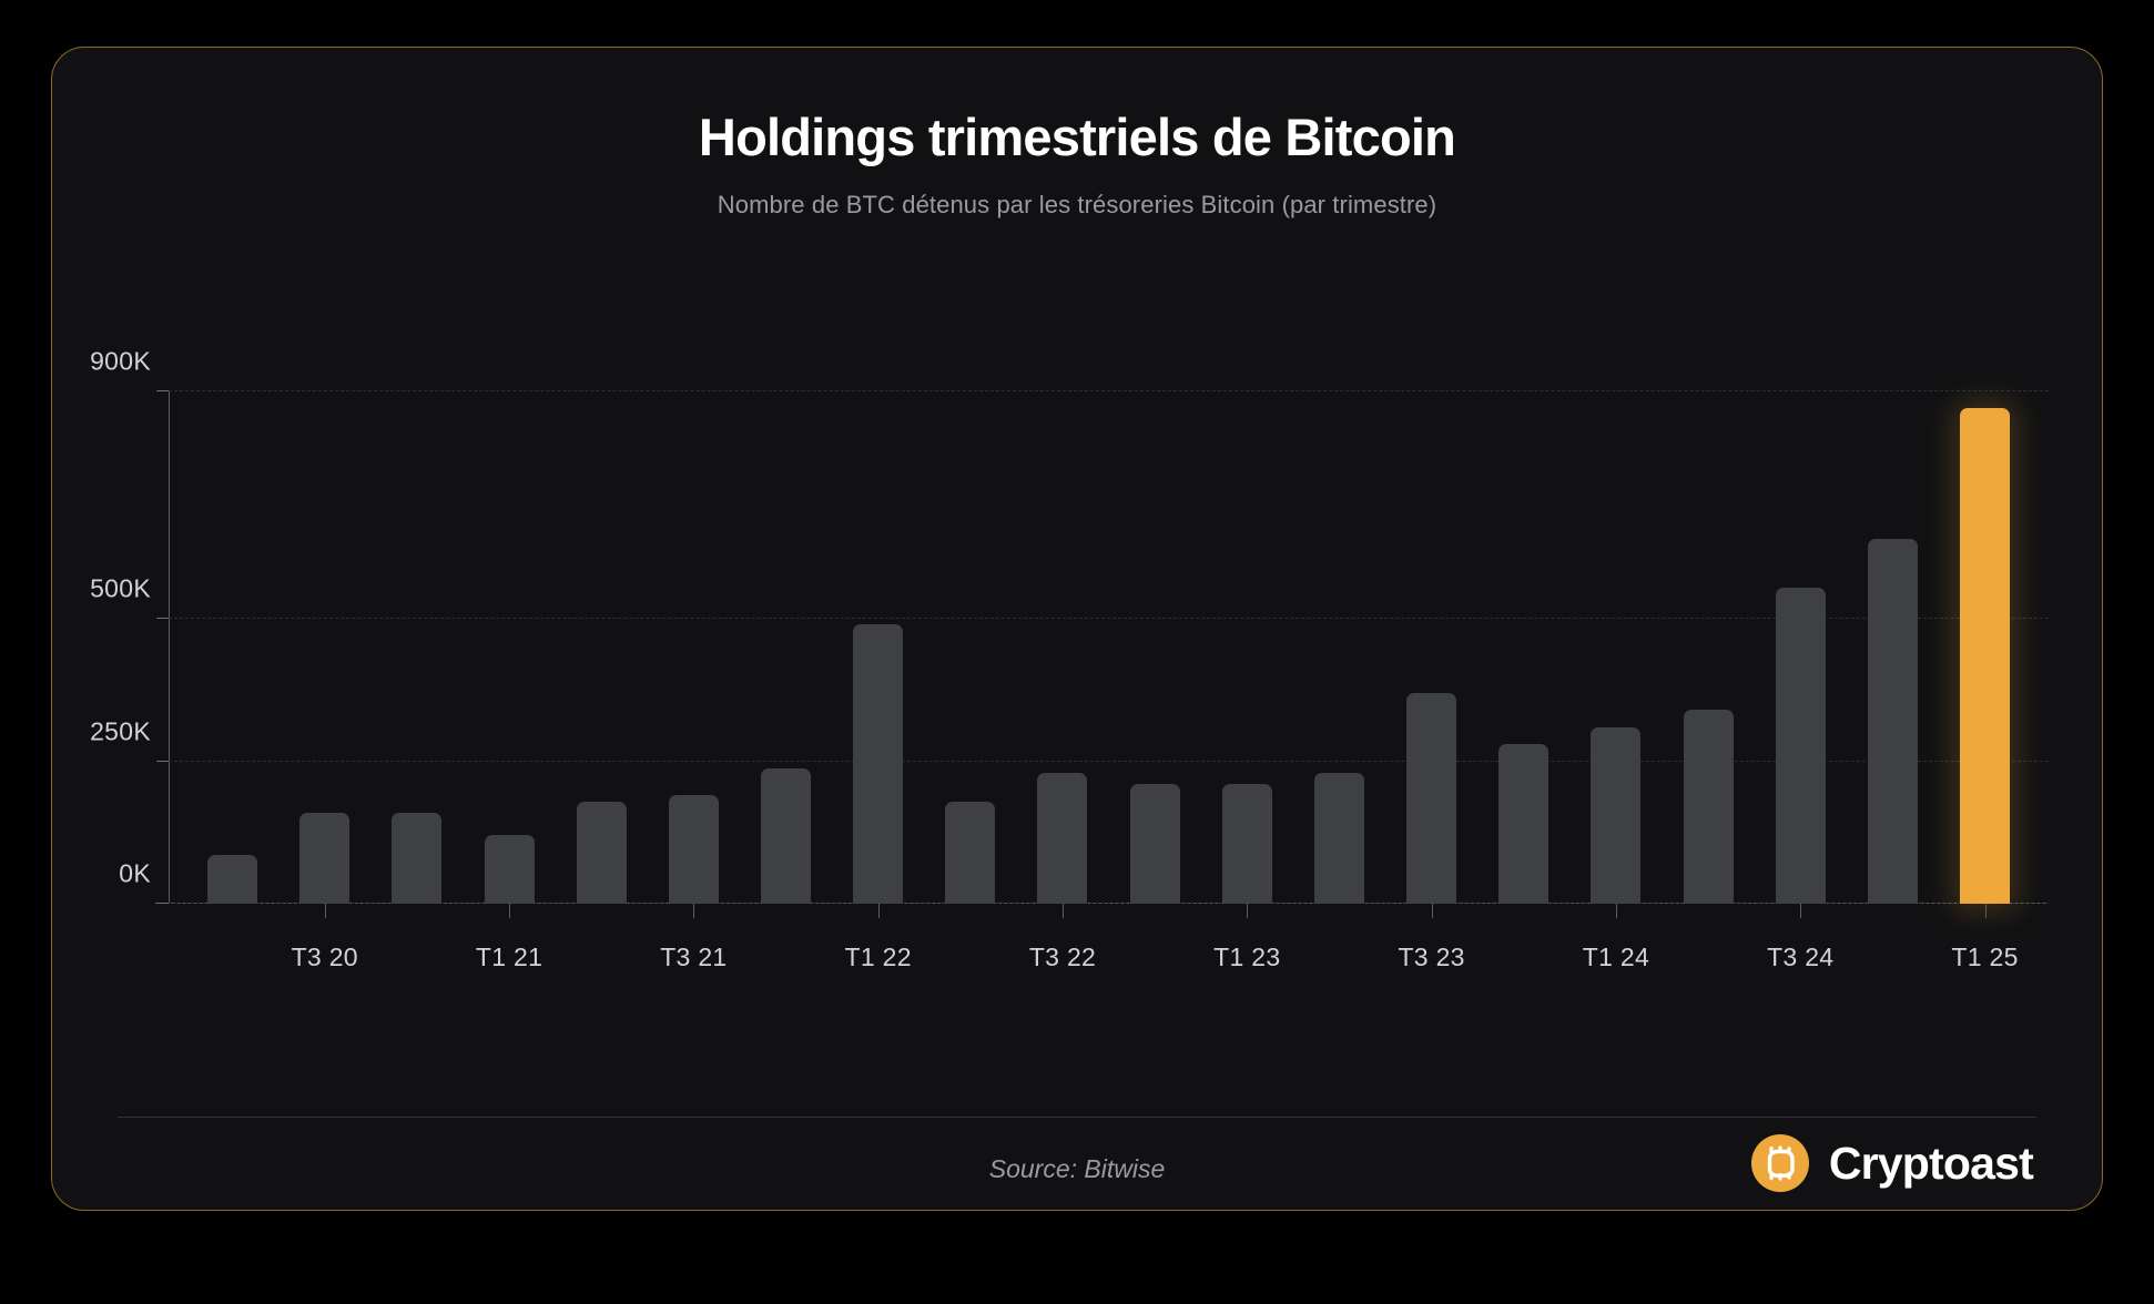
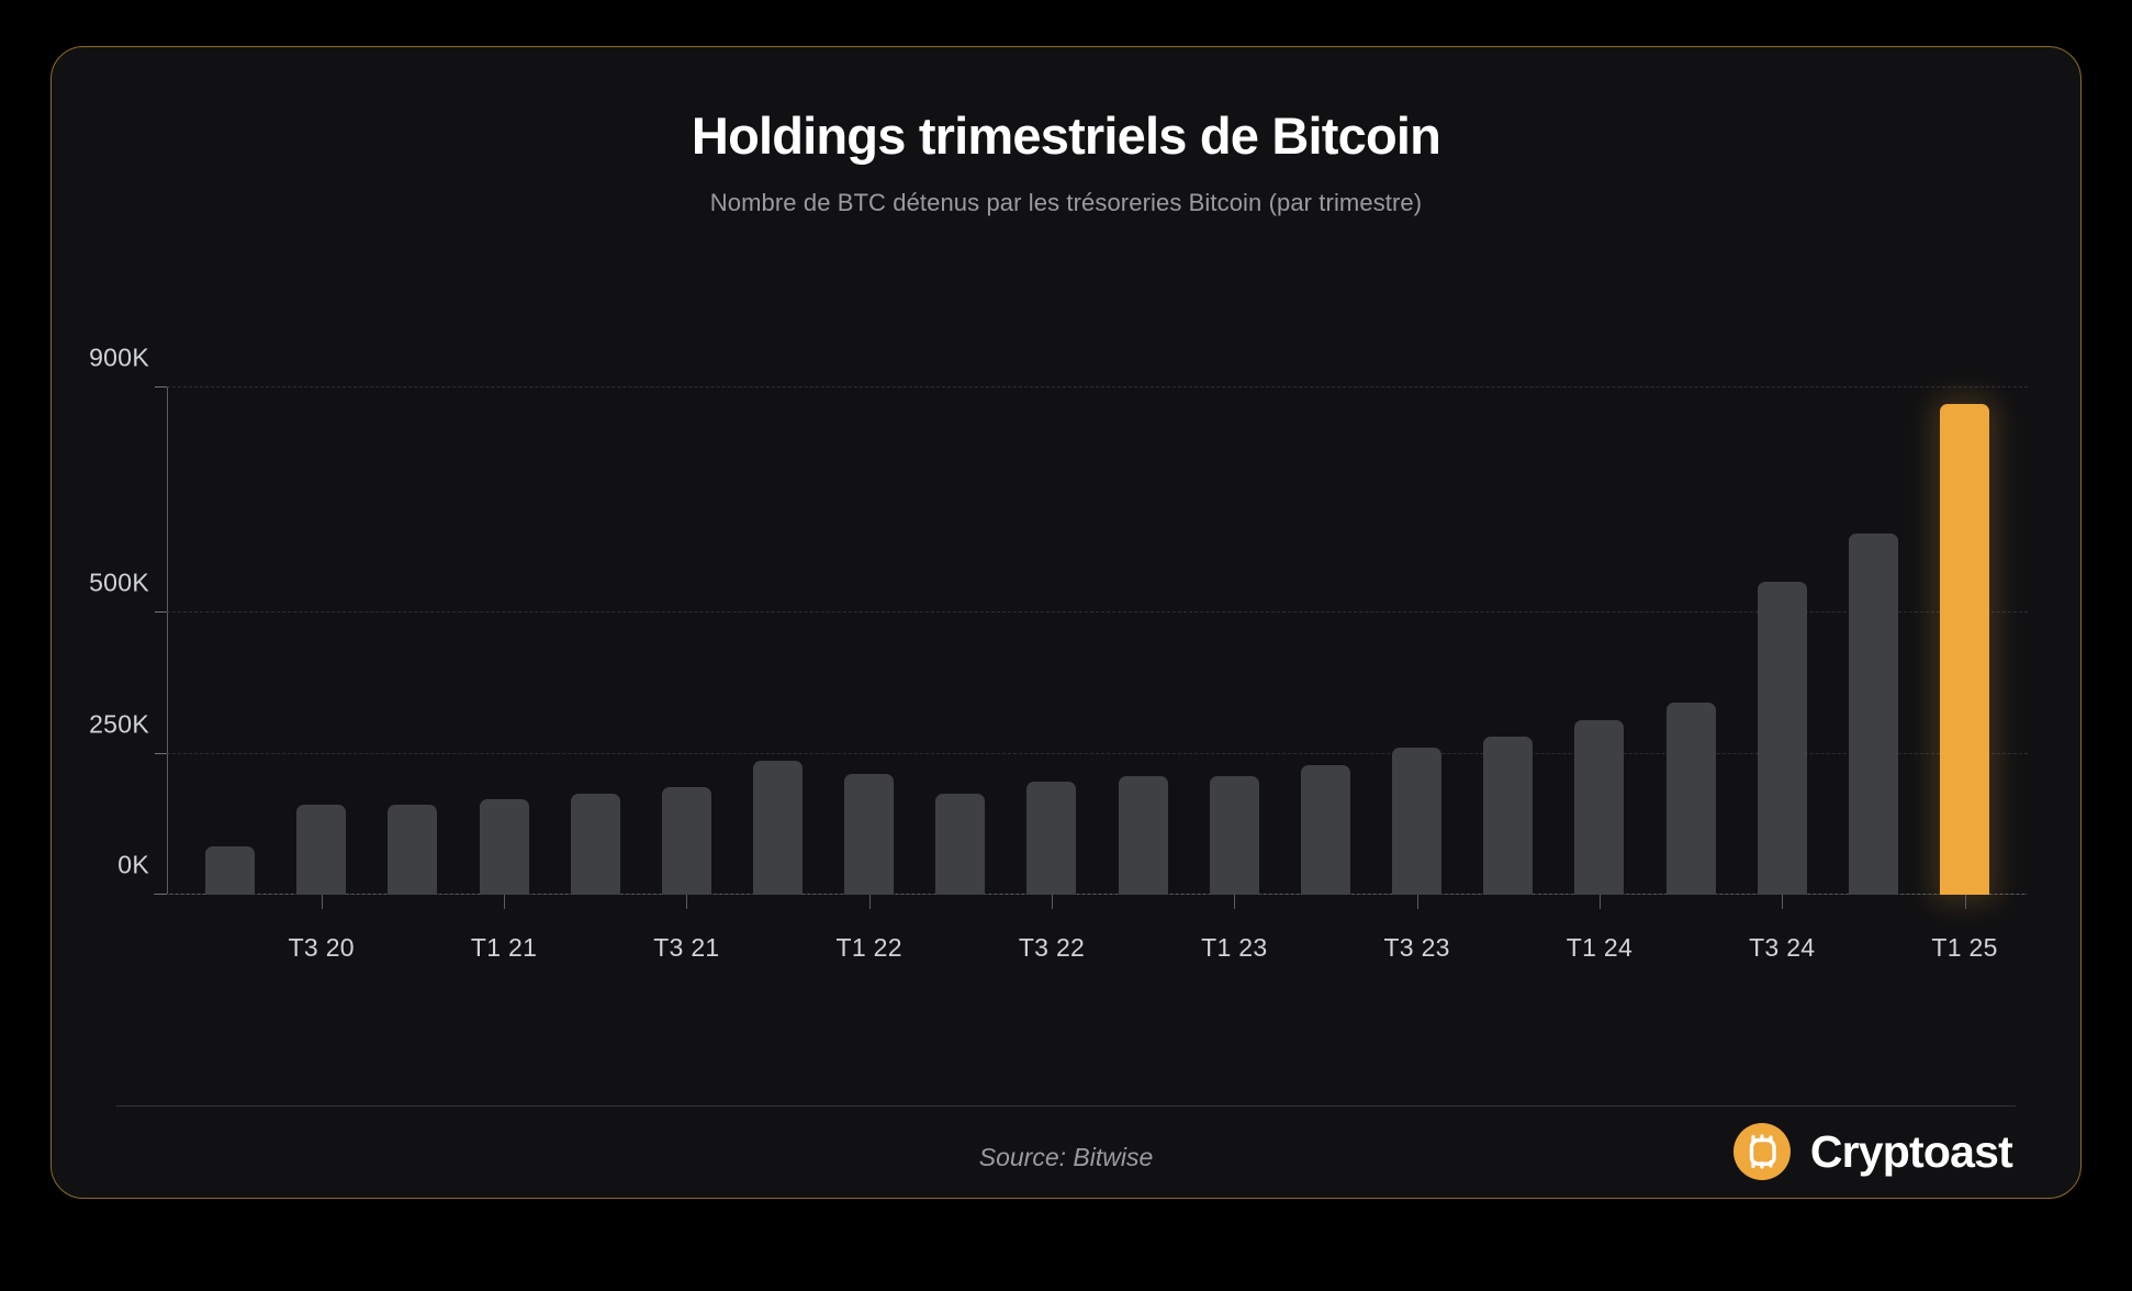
T1 21: 120K -> 170K
T1 22: 490K -> 220K
T3 22: 230K -> 200K
T3 23: 370K -> 260K
